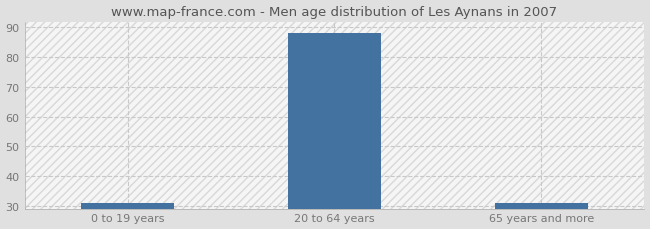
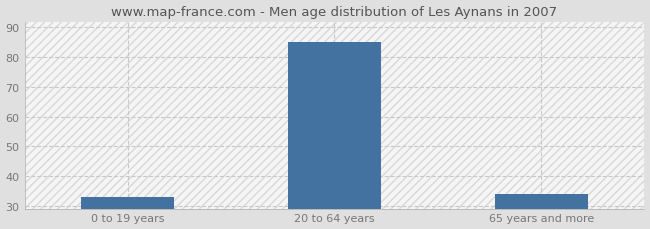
0 to 19 years: 31 -> 33
20 to 64 years: 88 -> 85
65 years and more: 31 -> 34
